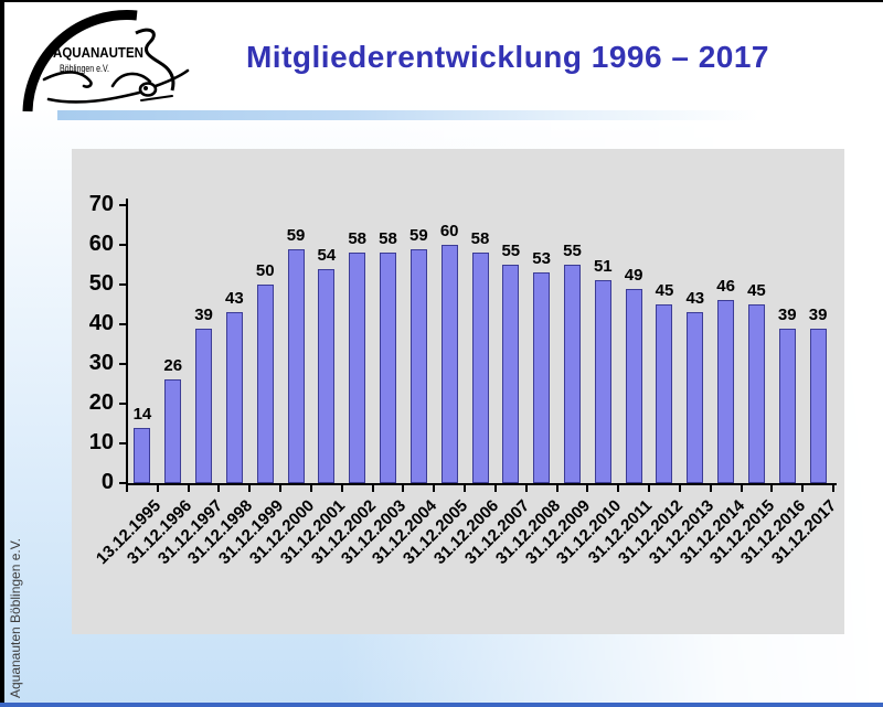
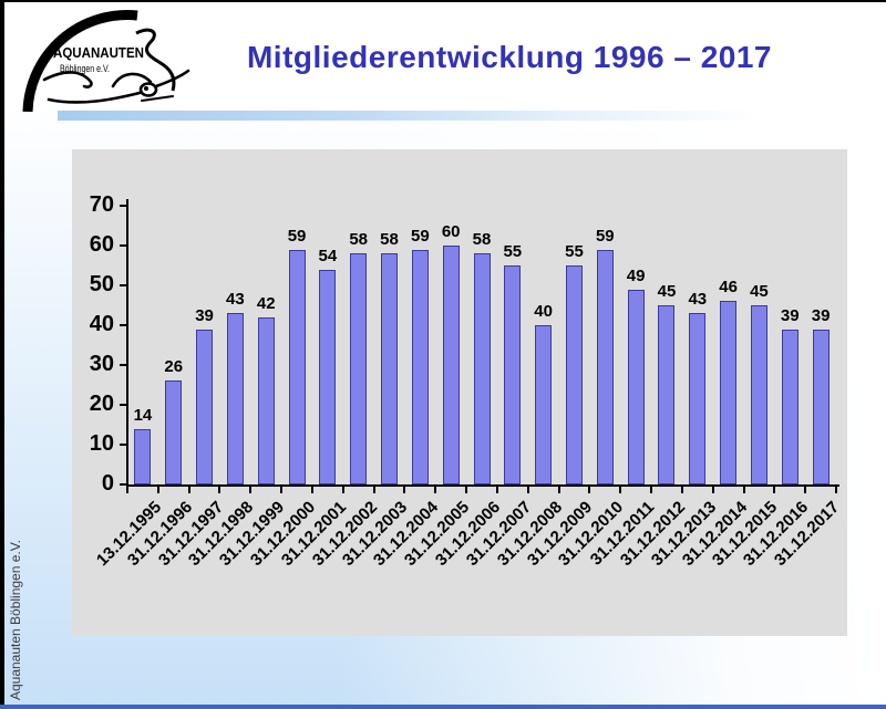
31.12.1999: 50 -> 42
31.12.2008: 53 -> 40
31.12.2010: 51 -> 59
